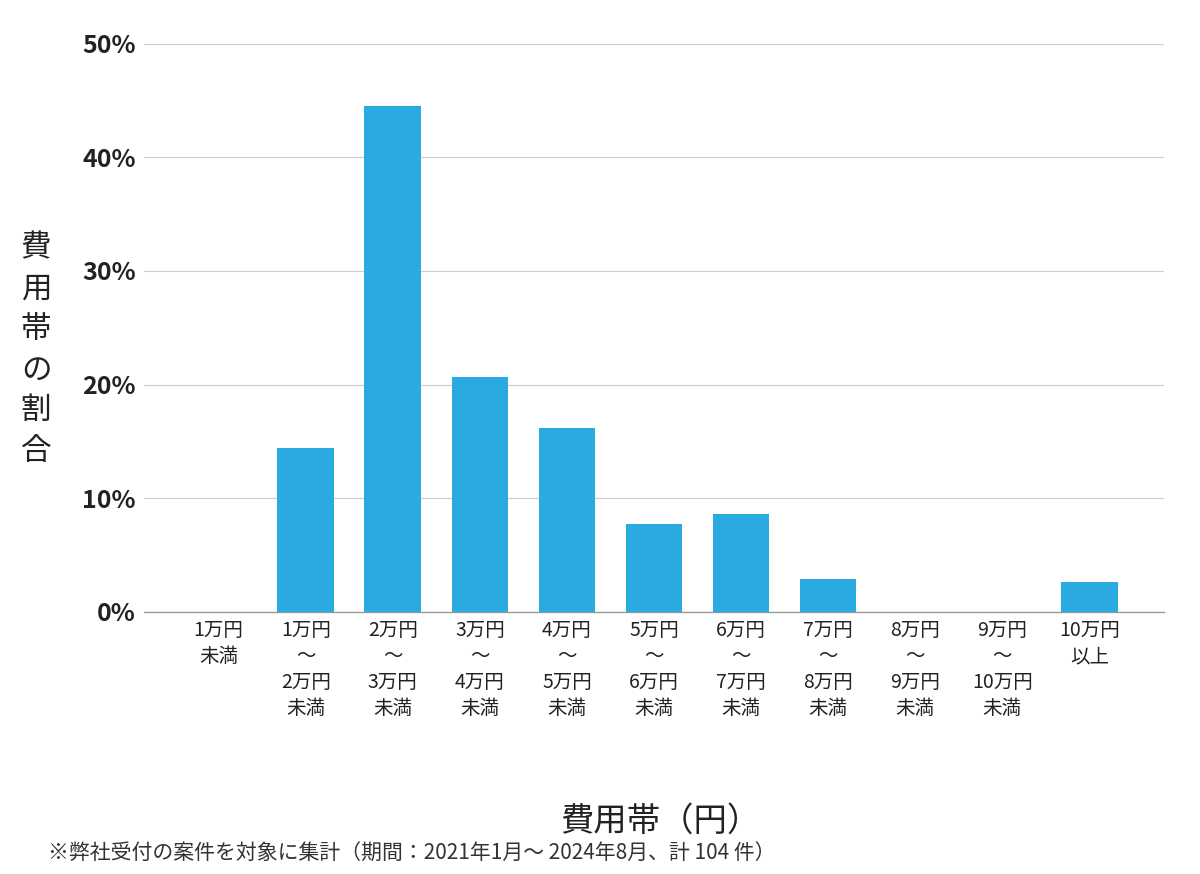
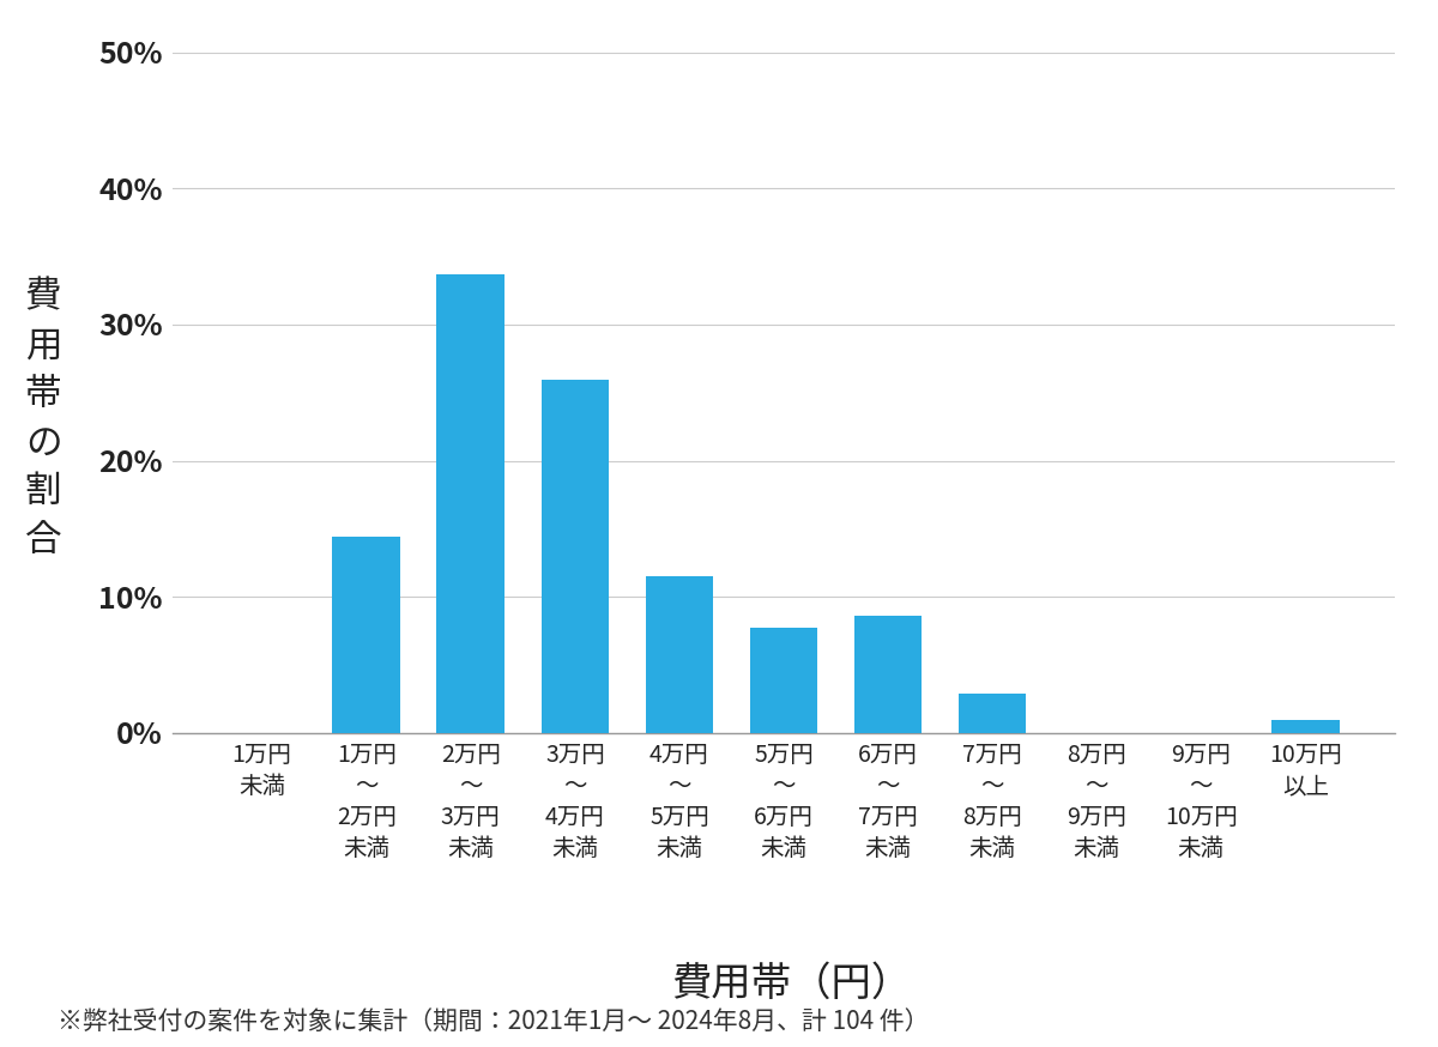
2万円 ～ 3万円 未満: 44.5% -> 33.6%
3万円 ～ 4万円 未満: 20.7% -> 26.0%
4万円 ～ 5万円 未満: 16.2% -> 11.5%
10万円 以上: 2.6% -> 1.0%
